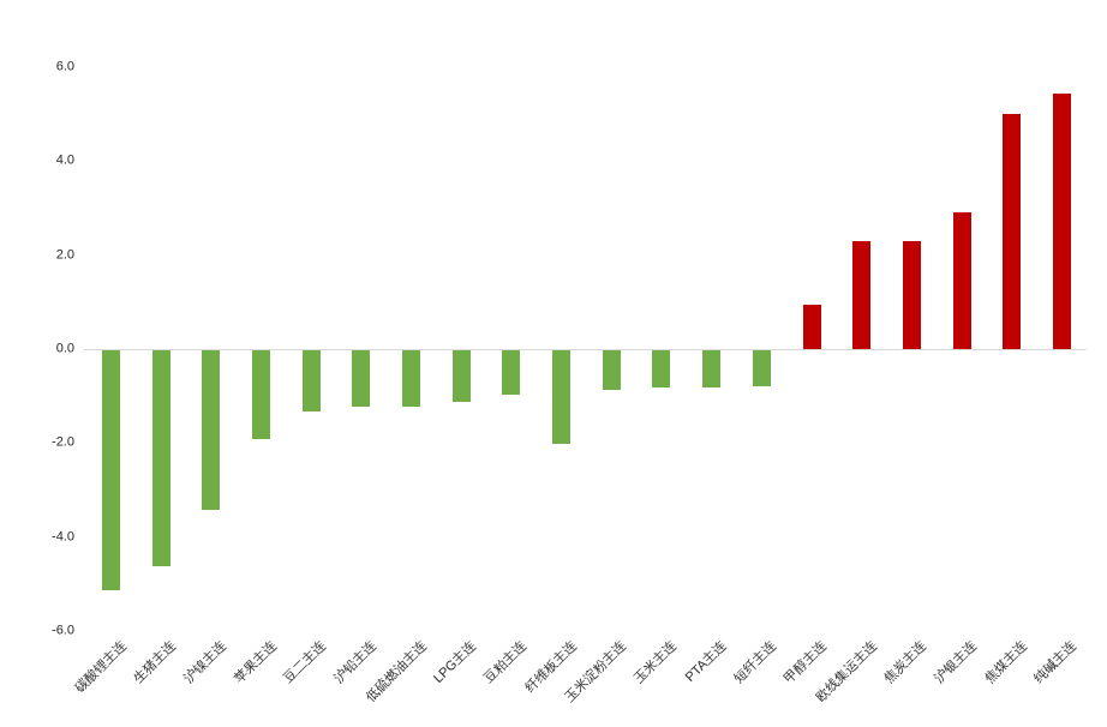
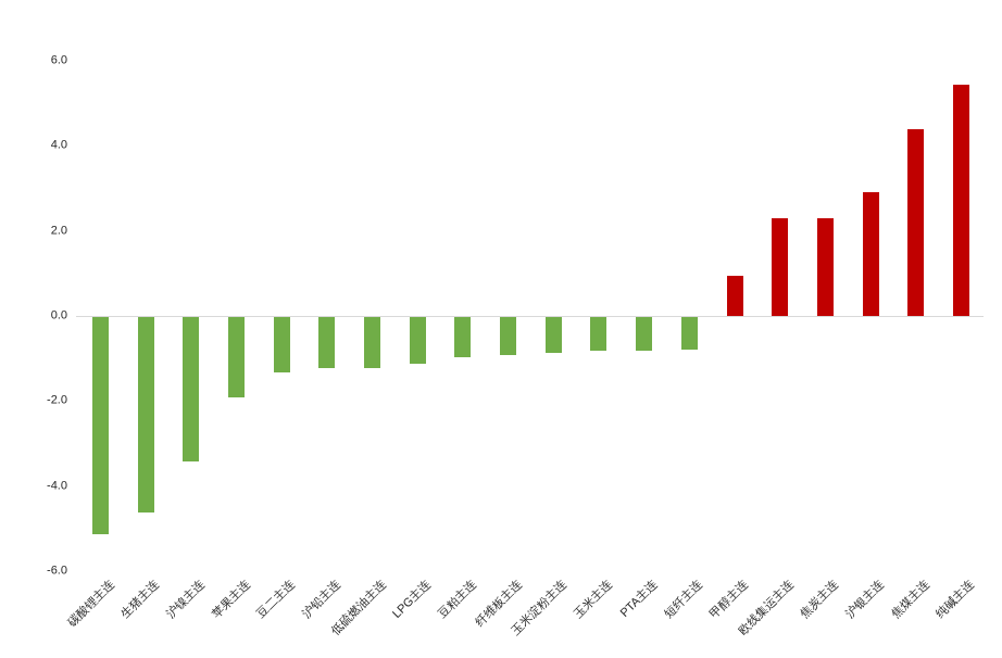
纤维板主连: -2.0 -> -0.9
焦煤主连: 5.0 -> 4.4
